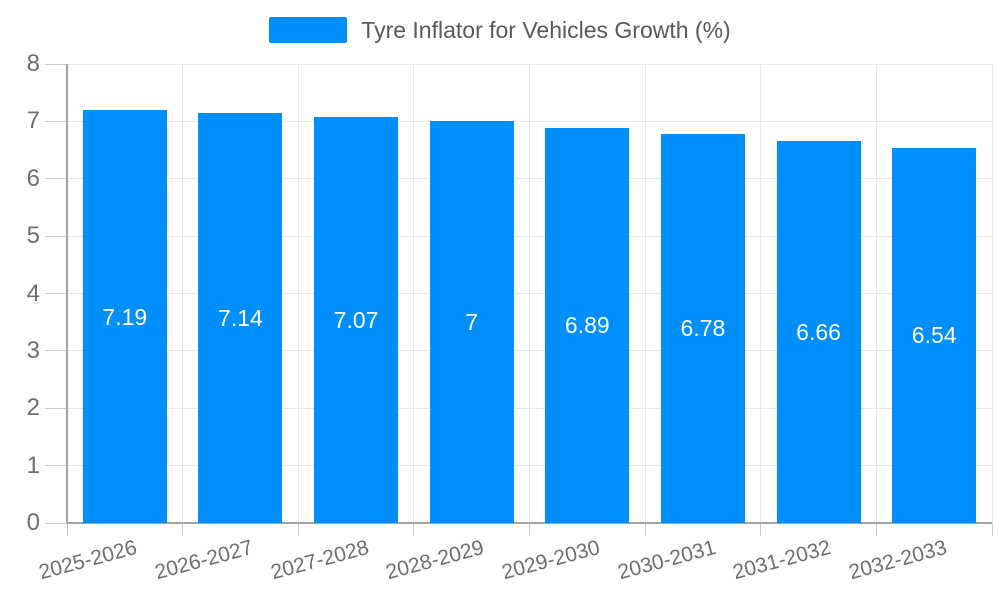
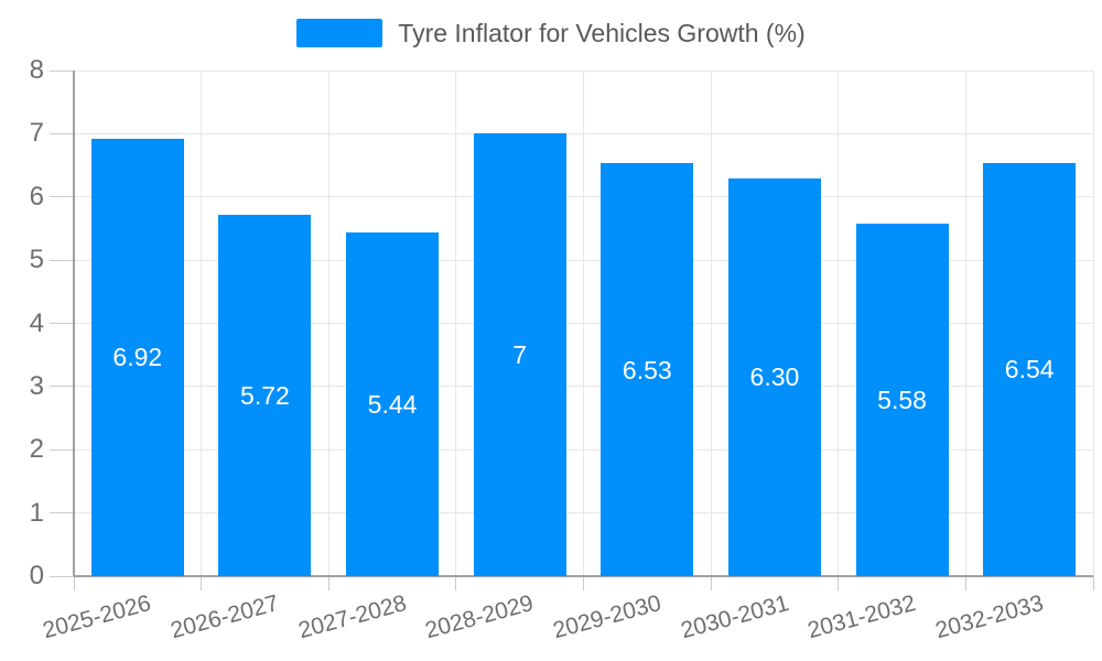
2025-2026: 7.19 -> 6.92
2026-2027: 7.14 -> 5.72
2027-2028: 7.07 -> 5.44
2029-2030: 6.89 -> 6.53
2030-2031: 6.78 -> 6.30
2031-2032: 6.66 -> 5.58
